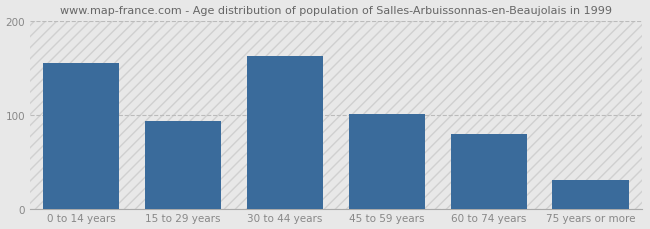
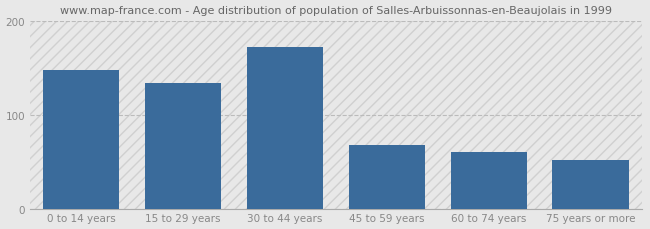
0 to 14 years: 155 -> 148
15 to 29 years: 93 -> 134
30 to 44 years: 163 -> 172
45 to 59 years: 101 -> 68
60 to 74 years: 80 -> 60
75 years or more: 30 -> 52
